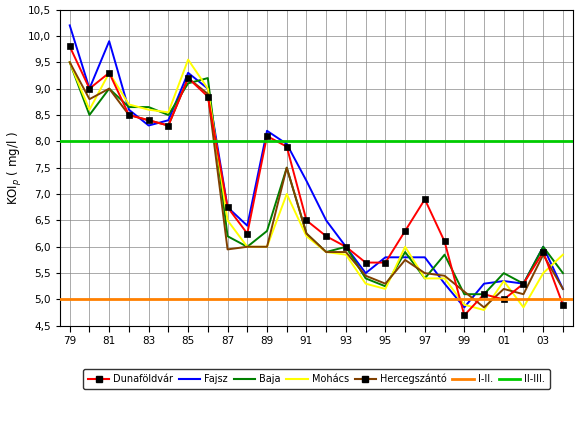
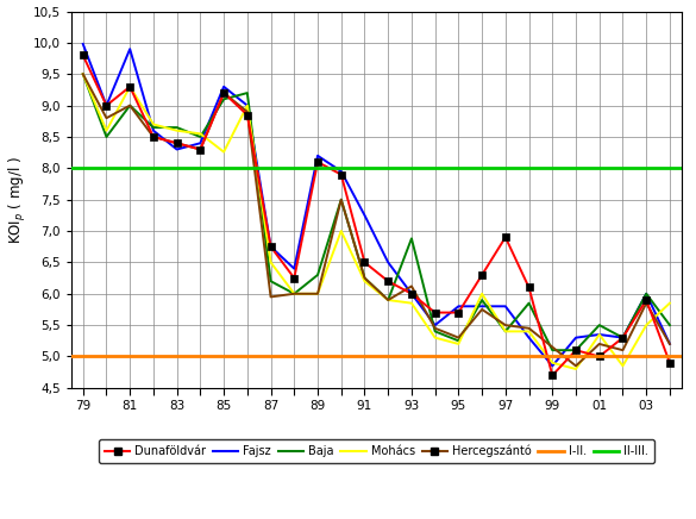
Fajsz/79: 10,20 -> 9,98
Mohács/85: 9,55 -> 8,26
Baja/93: 6,00 -> 6,88
Hercegszántó/93: 5,90 -> 6,12
